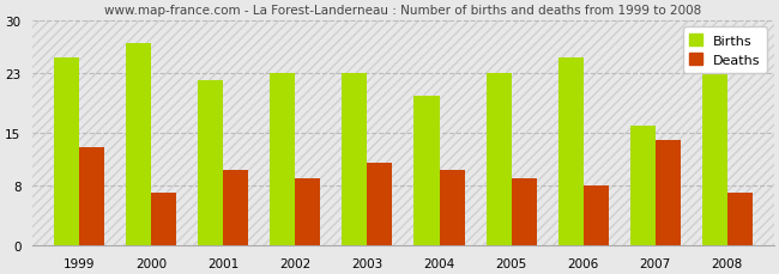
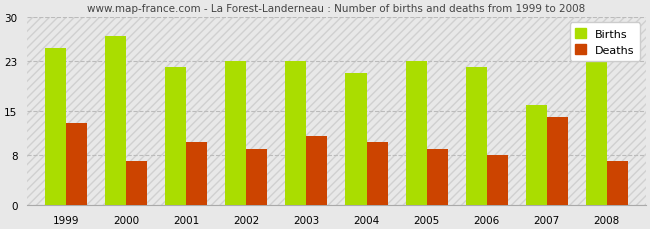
Births/2004: 20 -> 21
Births/2006: 25 -> 22
